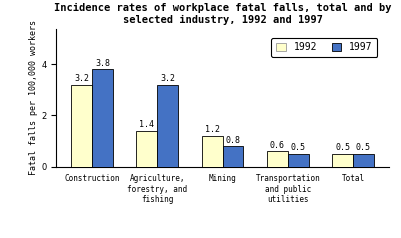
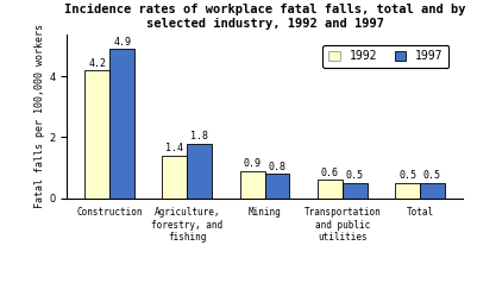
1992/Construction: 3.2 -> 4.2
1997/Construction: 3.8 -> 4.9
1997/Agriculture, forestry, and fishing: 3.2 -> 1.8
1992/Mining: 1.2 -> 0.9
